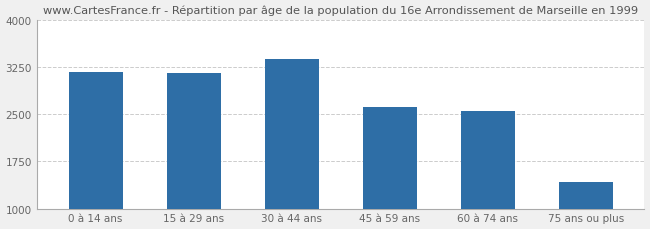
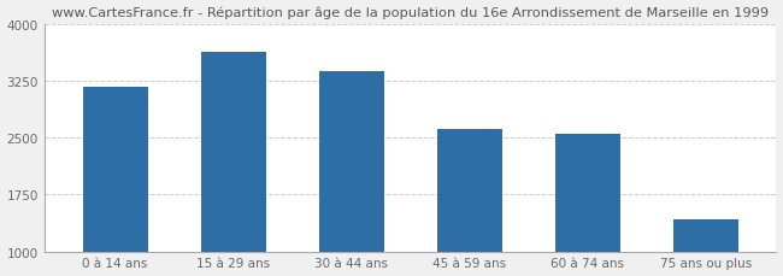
15 à 29 ans: 3160 -> 3640
